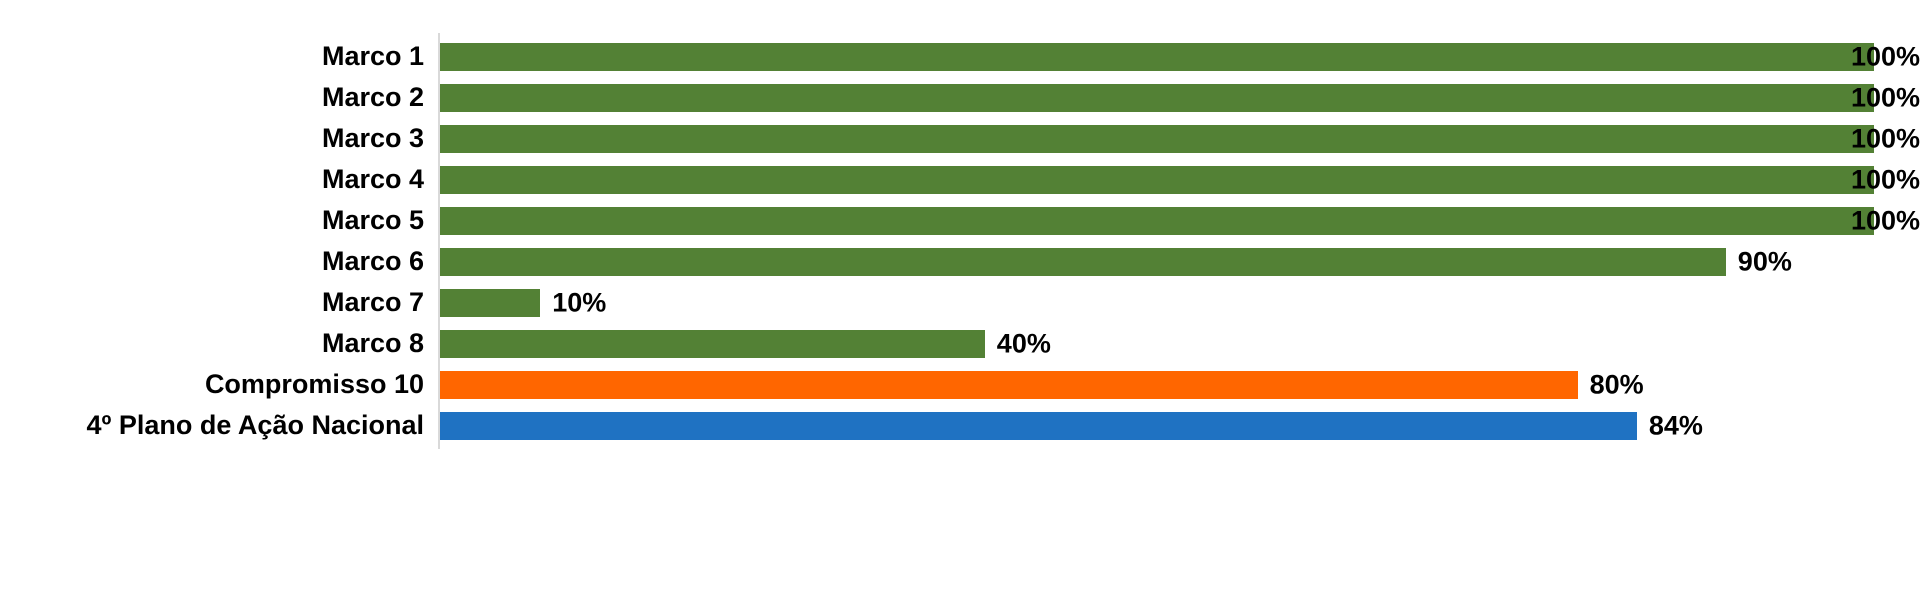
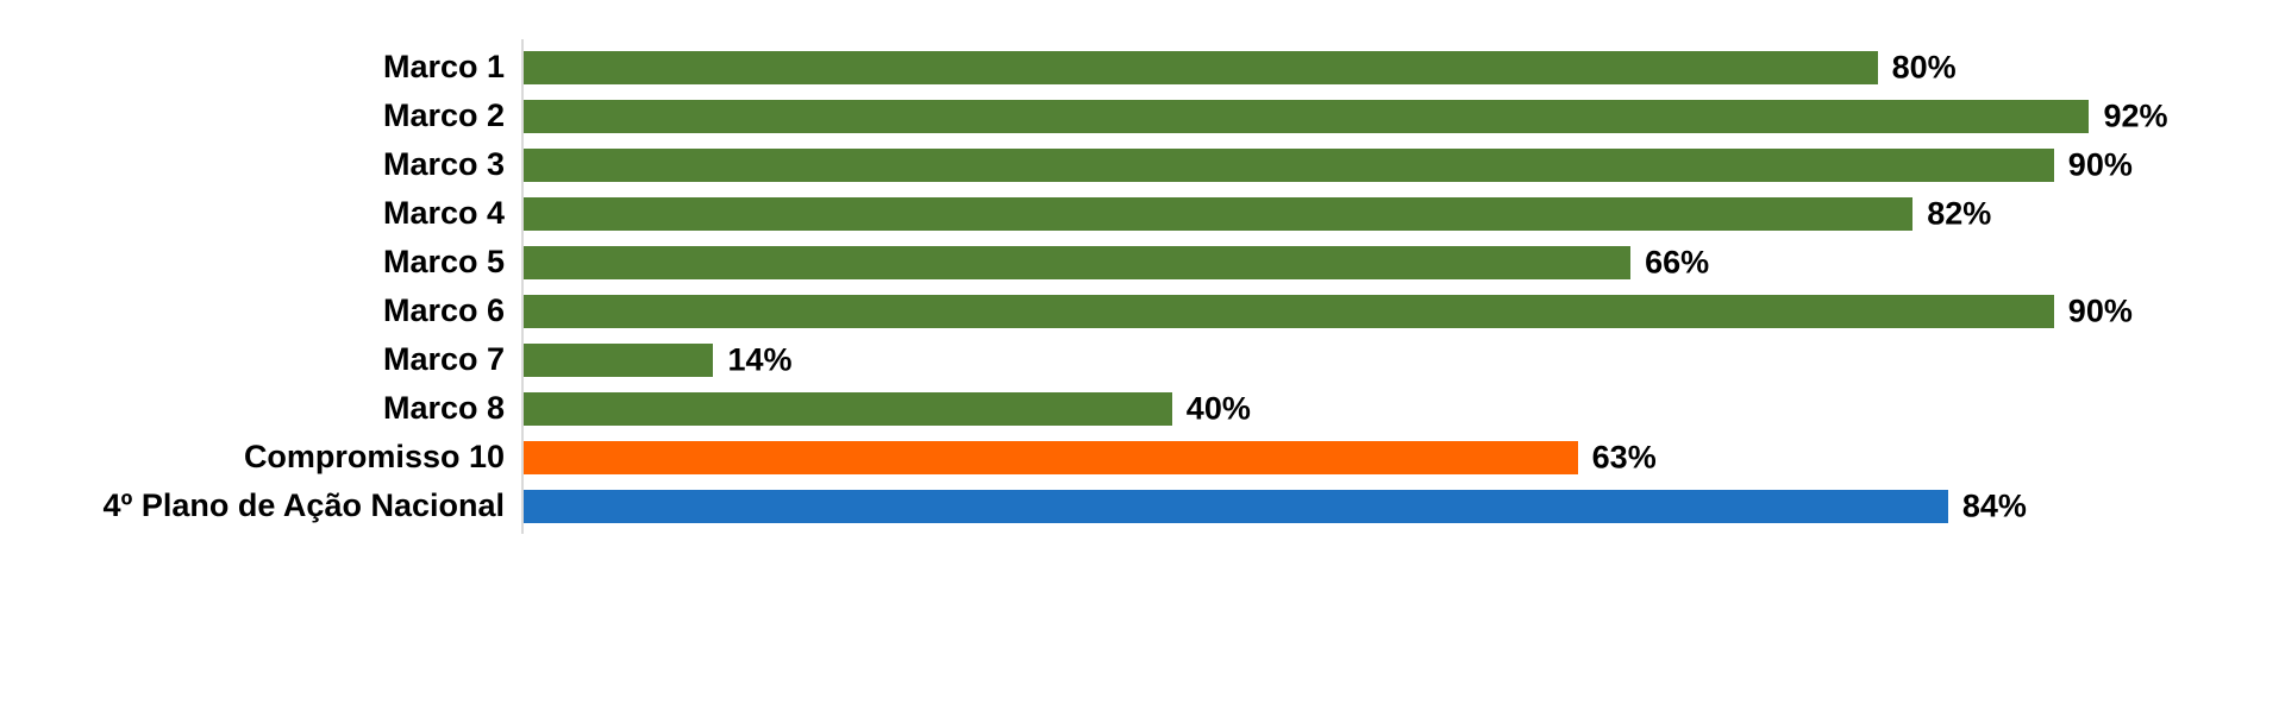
Marco 1: 100% -> 80%
Marco 2: 100% -> 92%
Marco 3: 100% -> 90%
Marco 4: 100% -> 82%
Marco 5: 100% -> 66%
Marco 7: 10% -> 14%
Compromisso 10: 80% -> 63%
